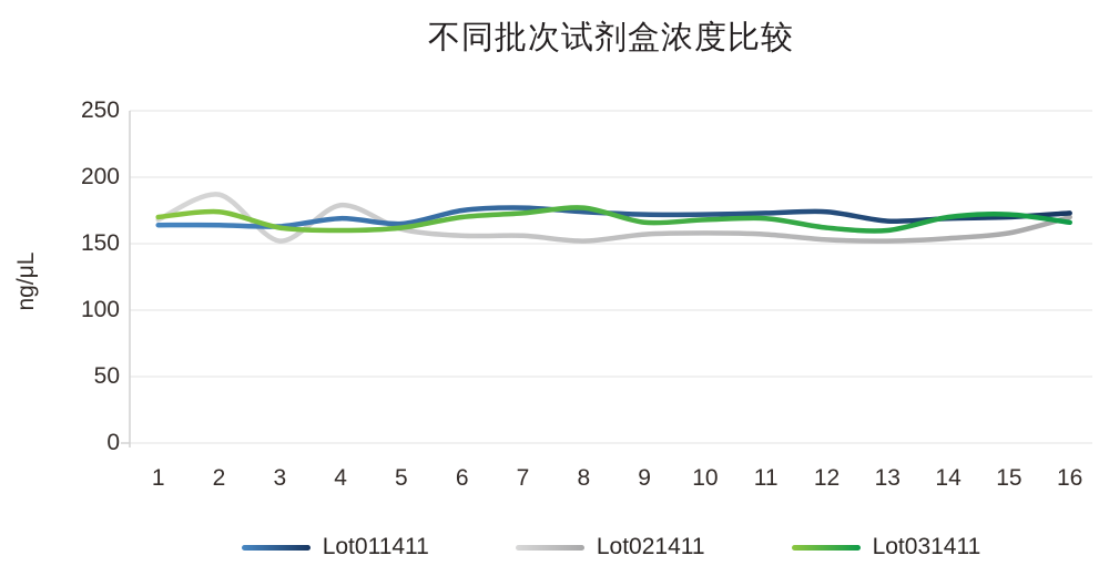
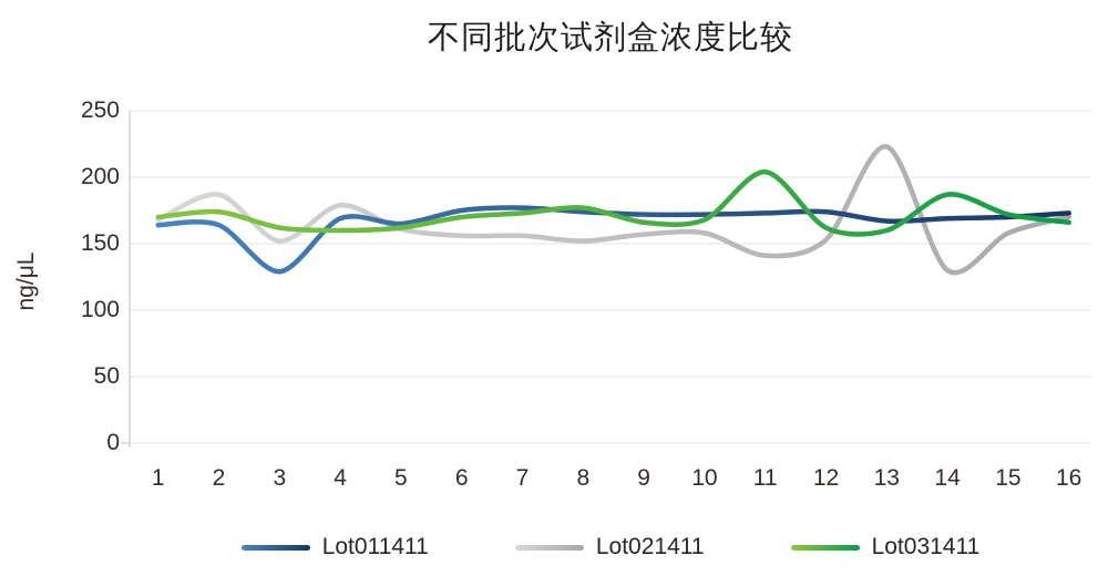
Lot011411/3: 163 -> 129
Lot021411/11: 157 -> 141
Lot031411/11: 169 -> 204
Lot021411/13: 152 -> 223
Lot021411/14: 154 -> 130
Lot031411/14: 170 -> 187
